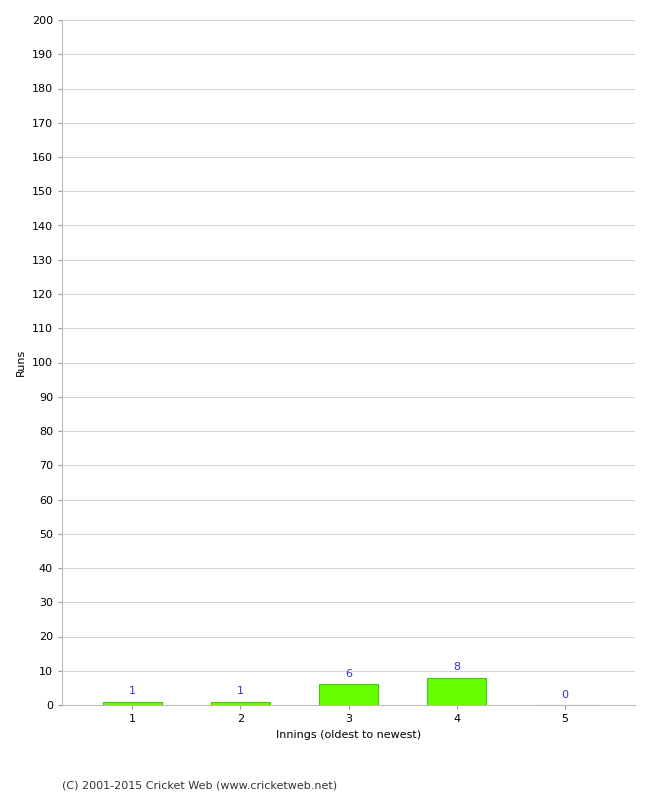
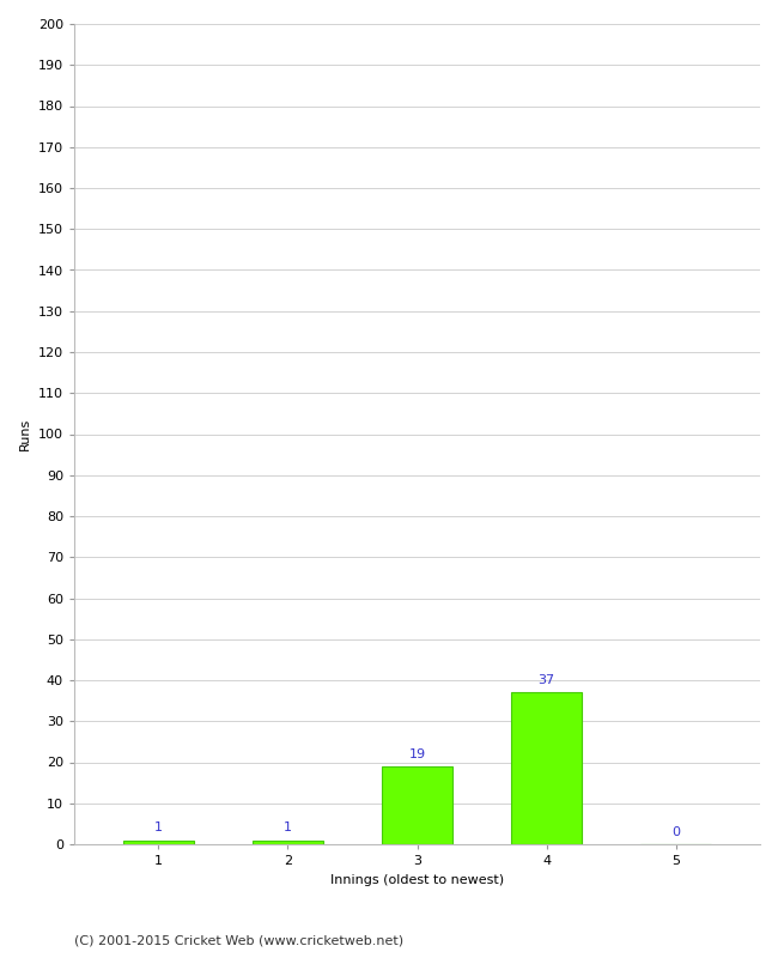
3: 6 -> 19
4: 8 -> 37
